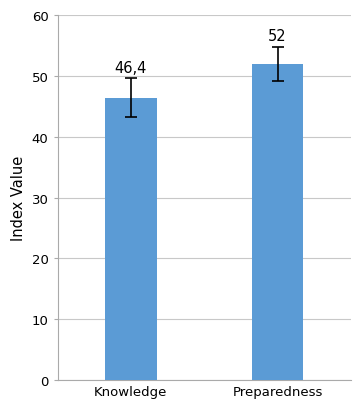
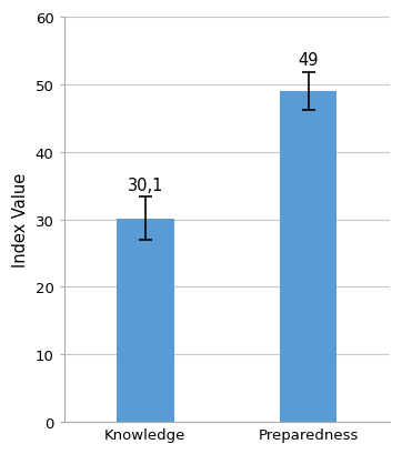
Knowledge: 46,4 -> 30,1
Preparedness: 52 -> 49
